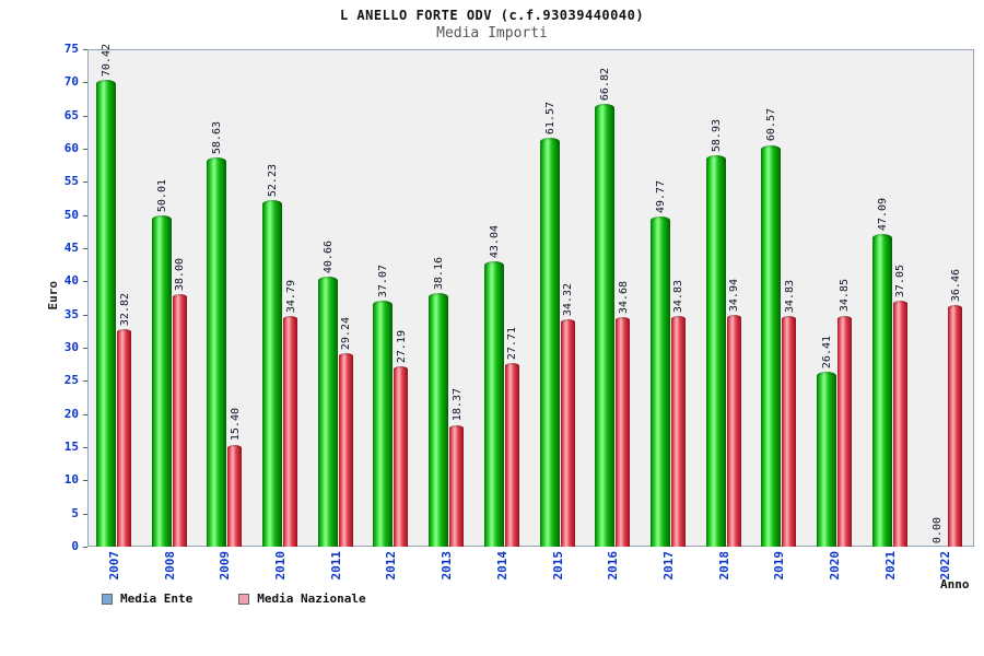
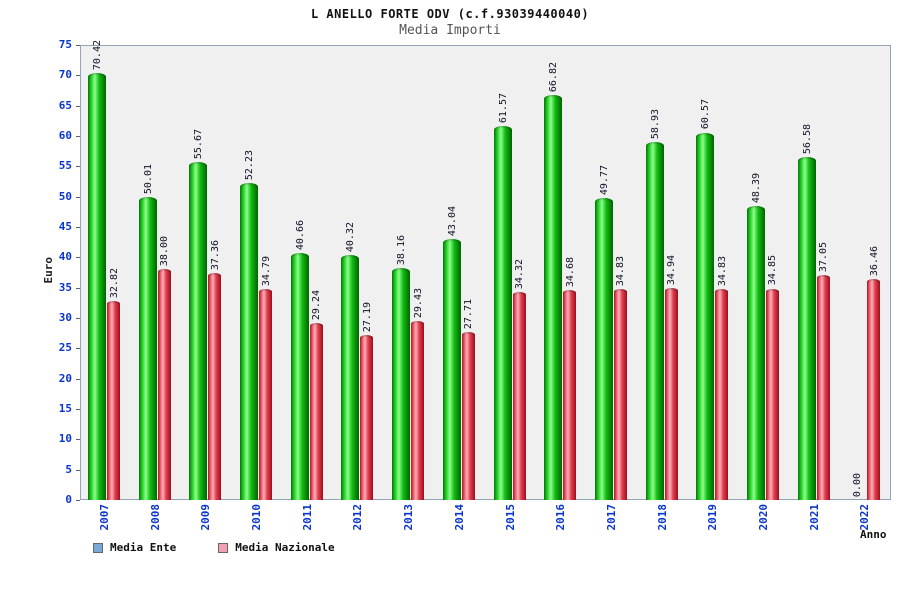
Media Ente/2009: 58.63 -> 55.67
Media Nazionale/2009: 15.40 -> 37.36
Media Ente/2012: 37.07 -> 40.32
Media Nazionale/2013: 18.37 -> 29.43
Media Ente/2020: 26.41 -> 48.39
Media Ente/2021: 47.09 -> 56.58
